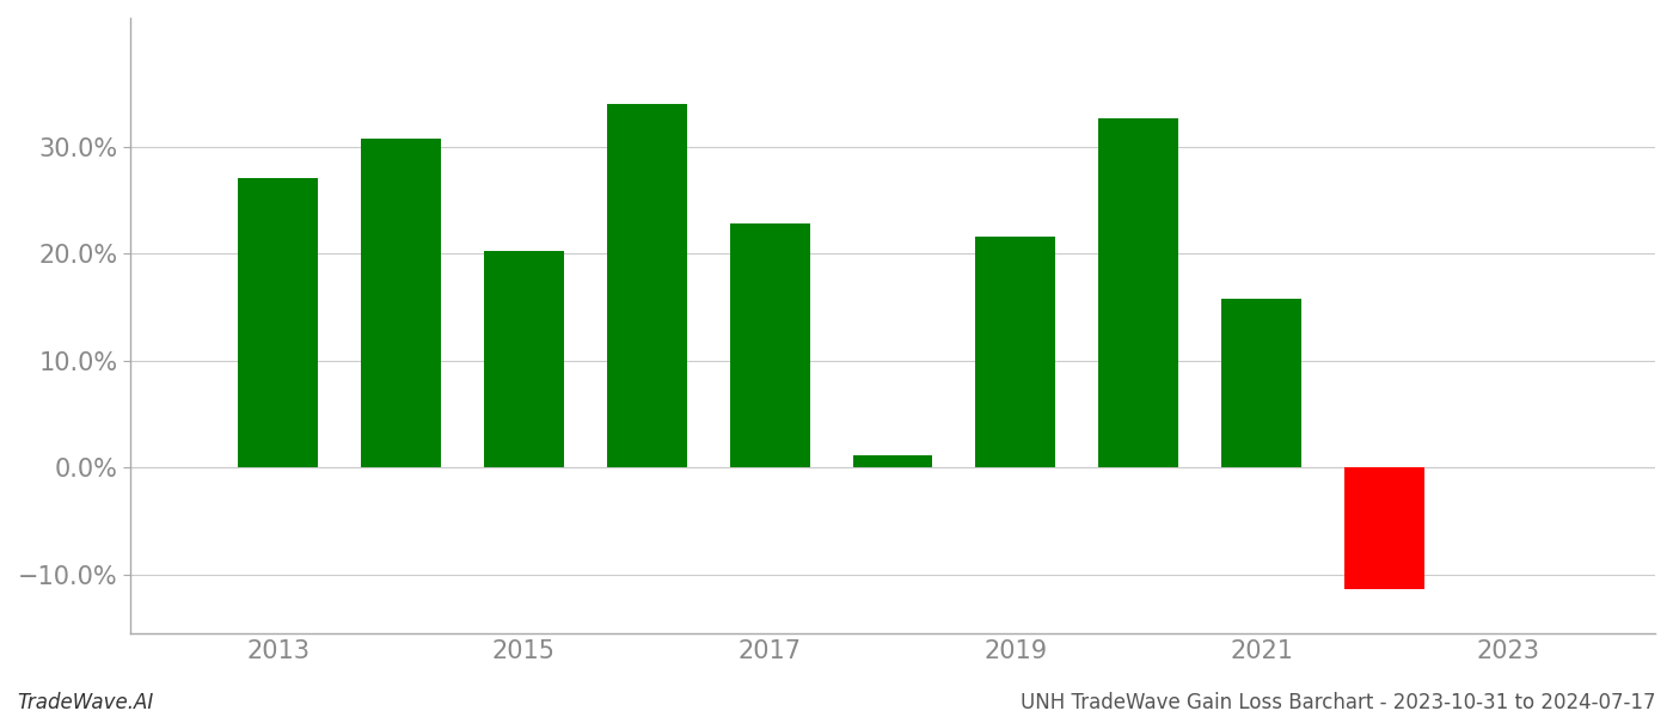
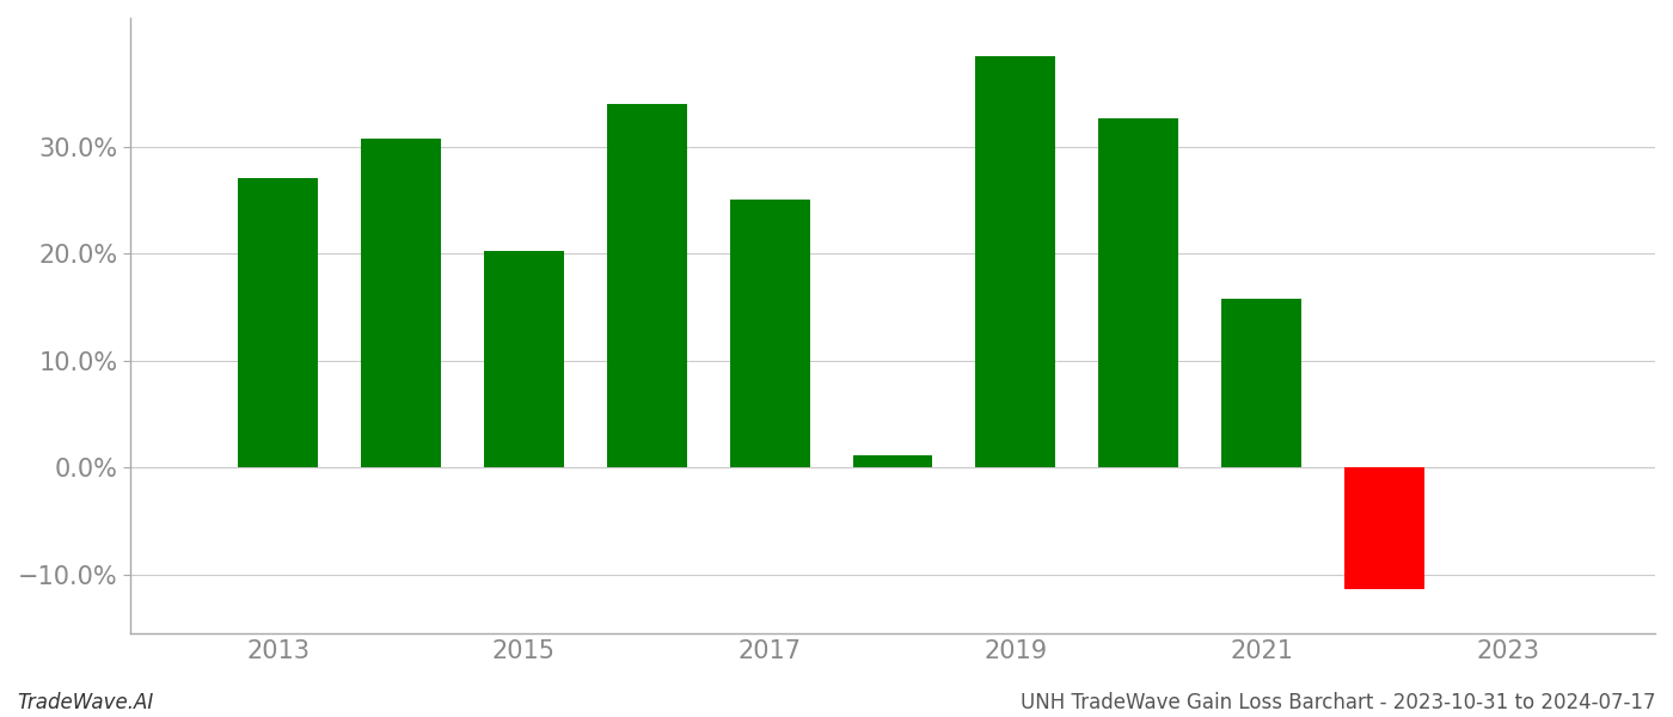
2017: 22.8% -> 25.0%
2019: 21.6% -> 38.4%
